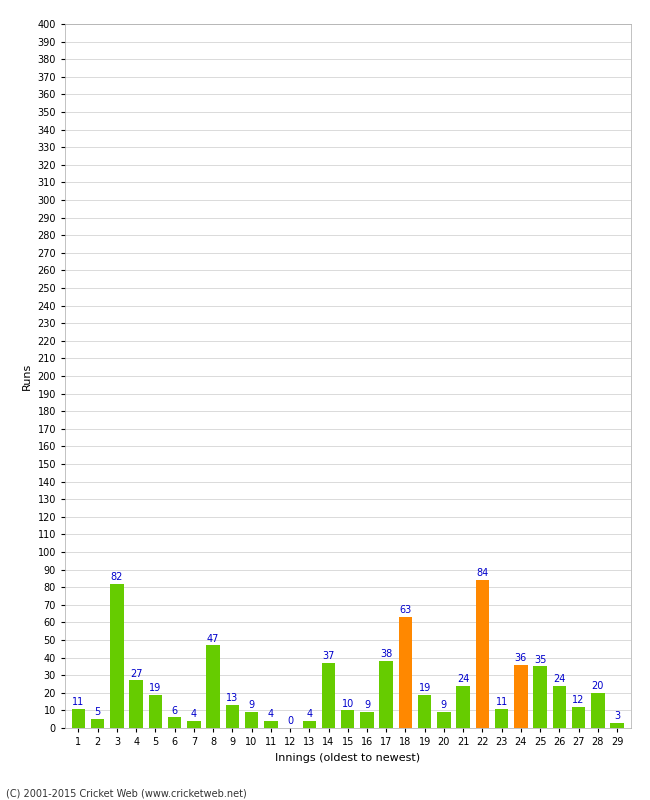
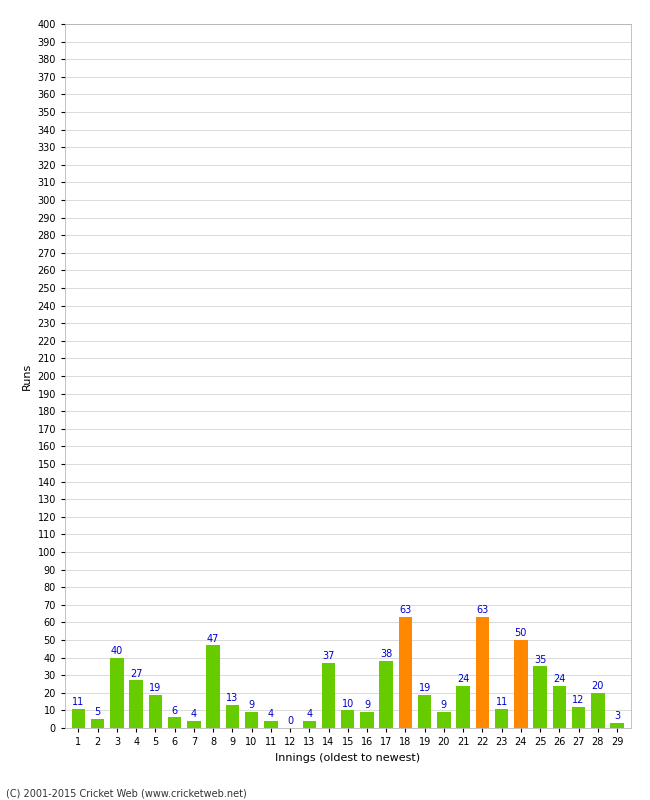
3: 82 -> 40
22: 84 -> 63
24: 36 -> 50
